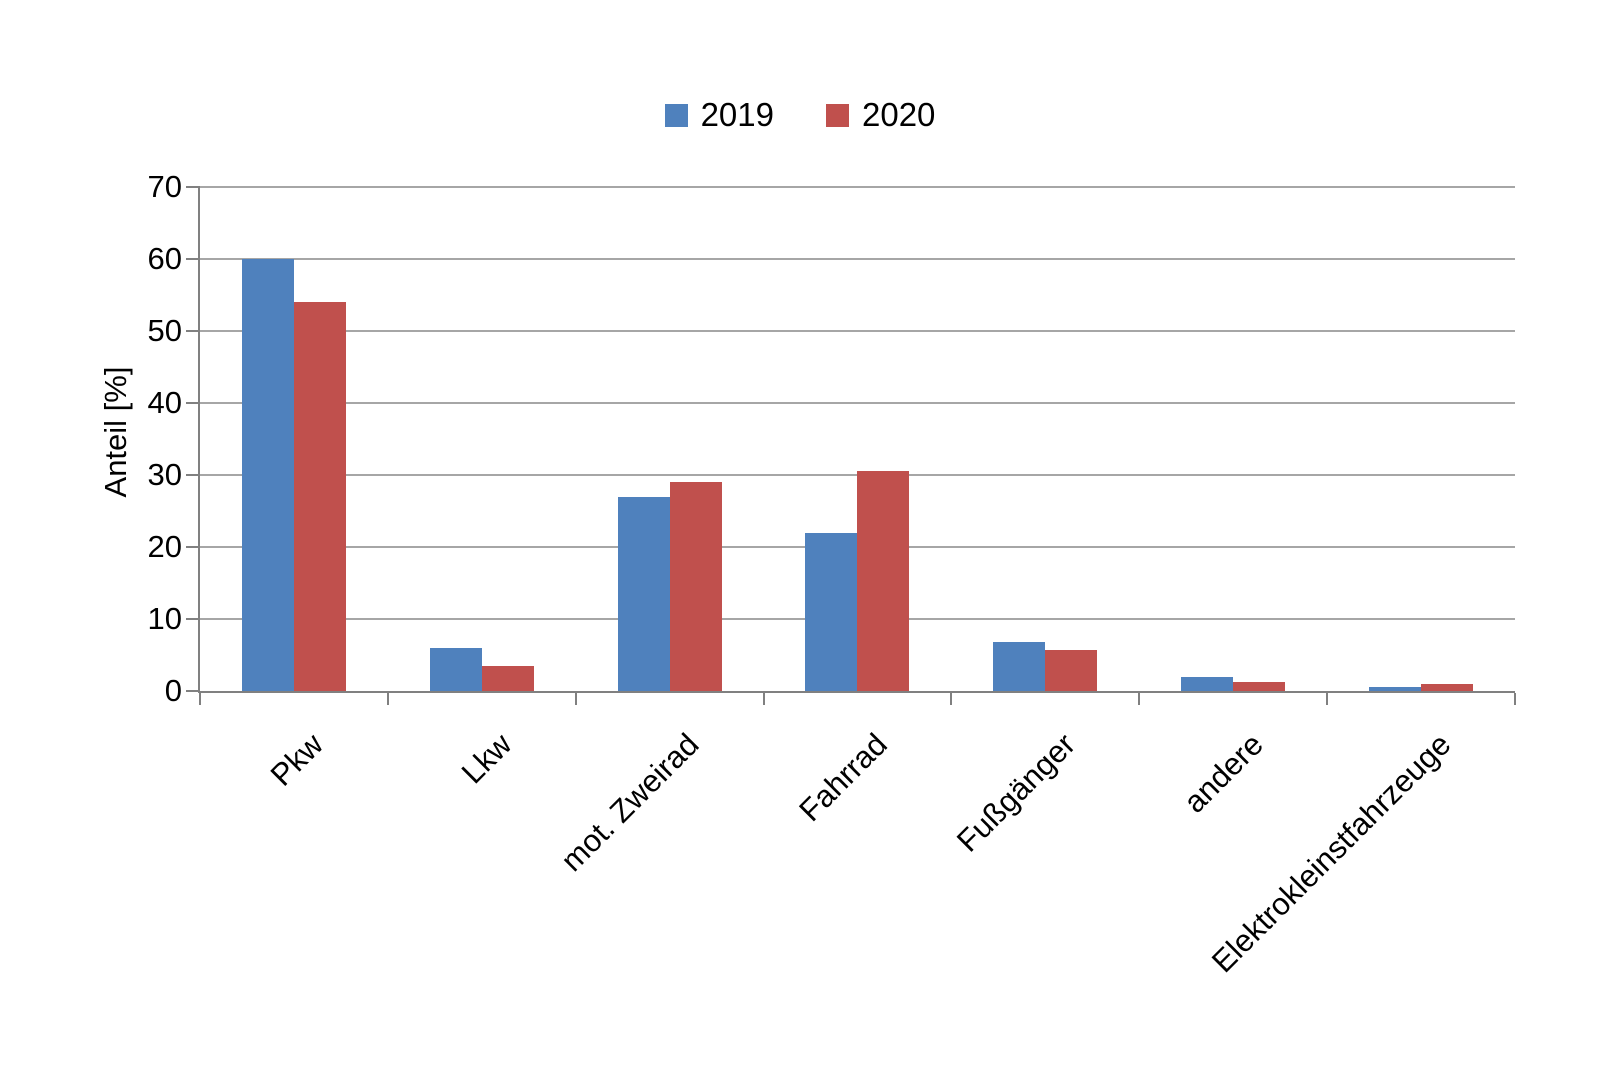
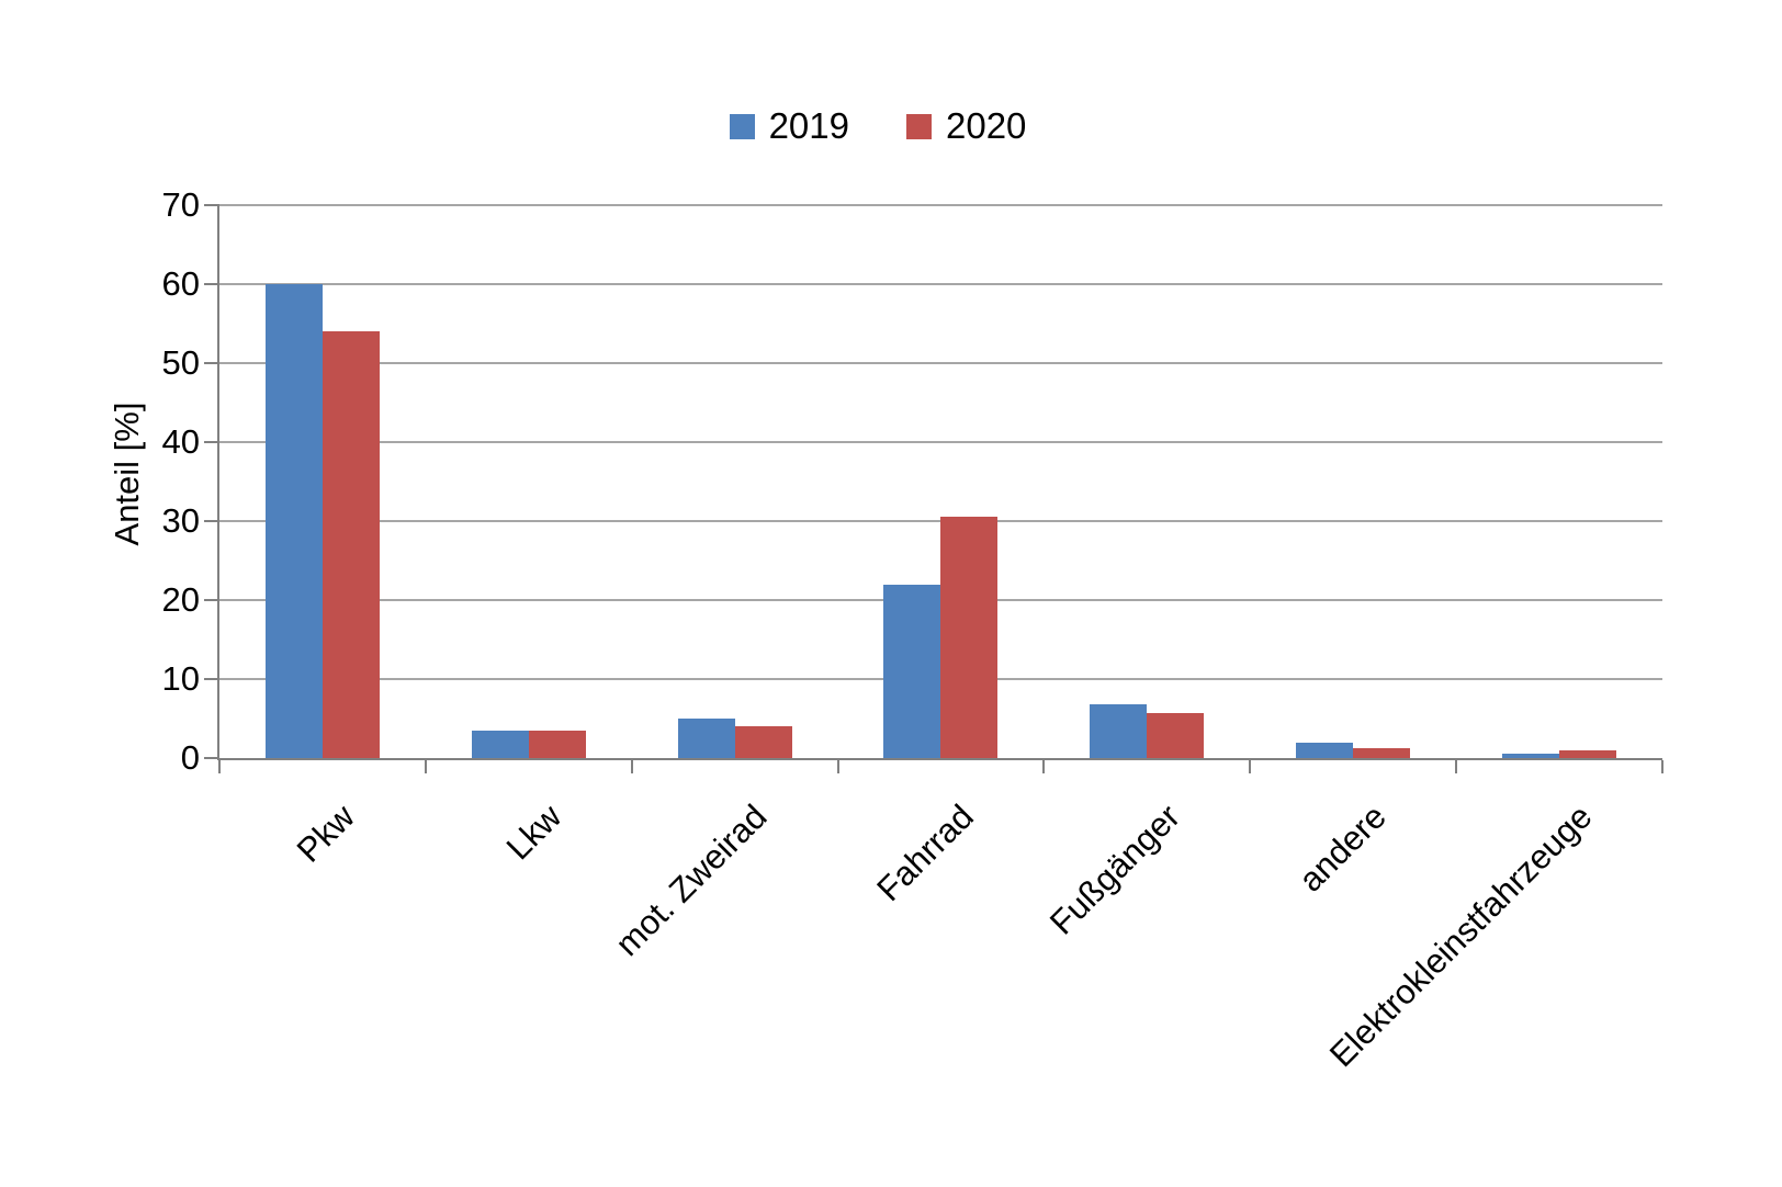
2019/Lkw: 6 -> 4
2019/mot. Zweirad: 27 -> 5
2020/mot. Zweirad: 29 -> 4
